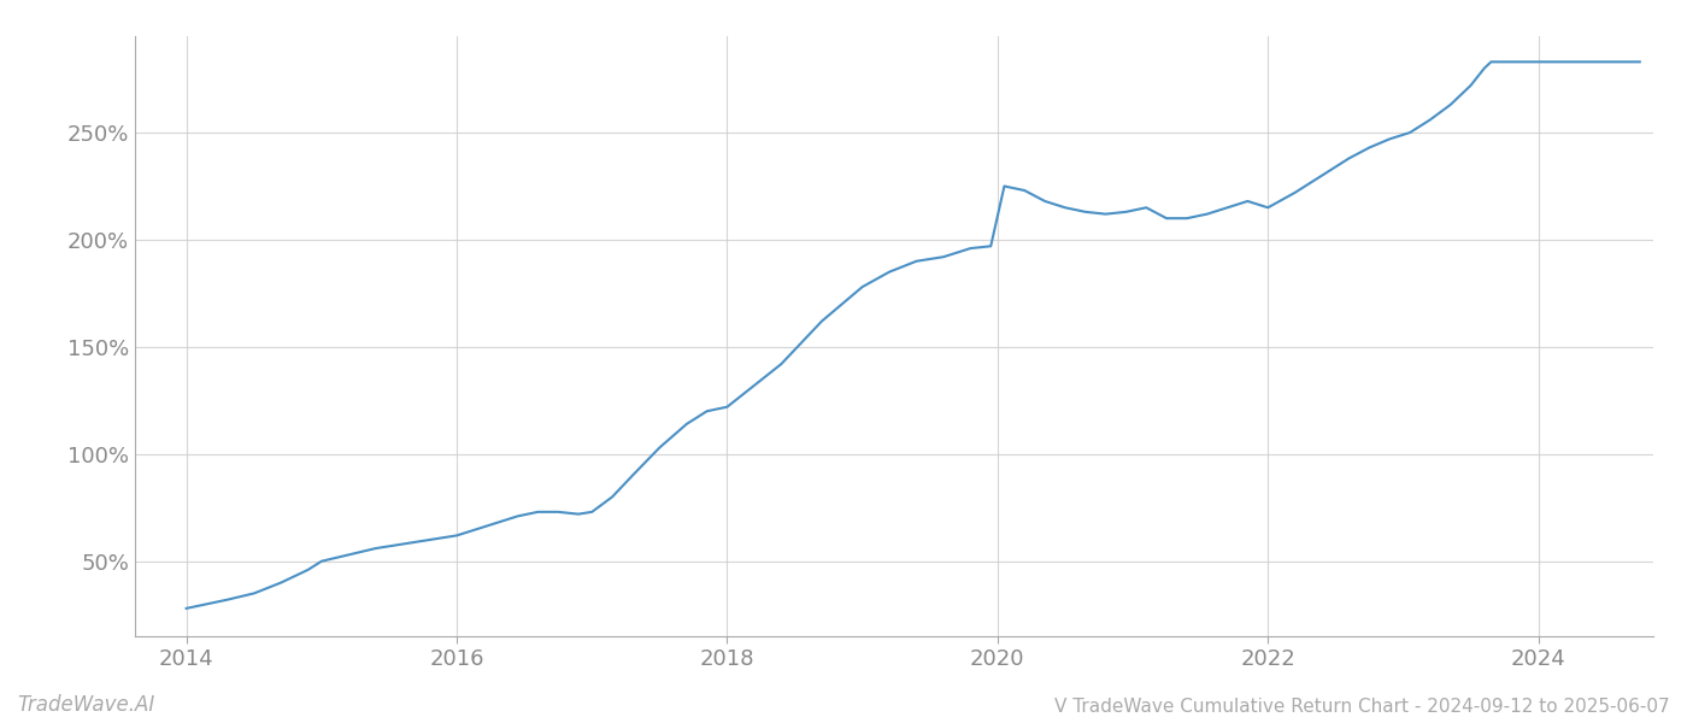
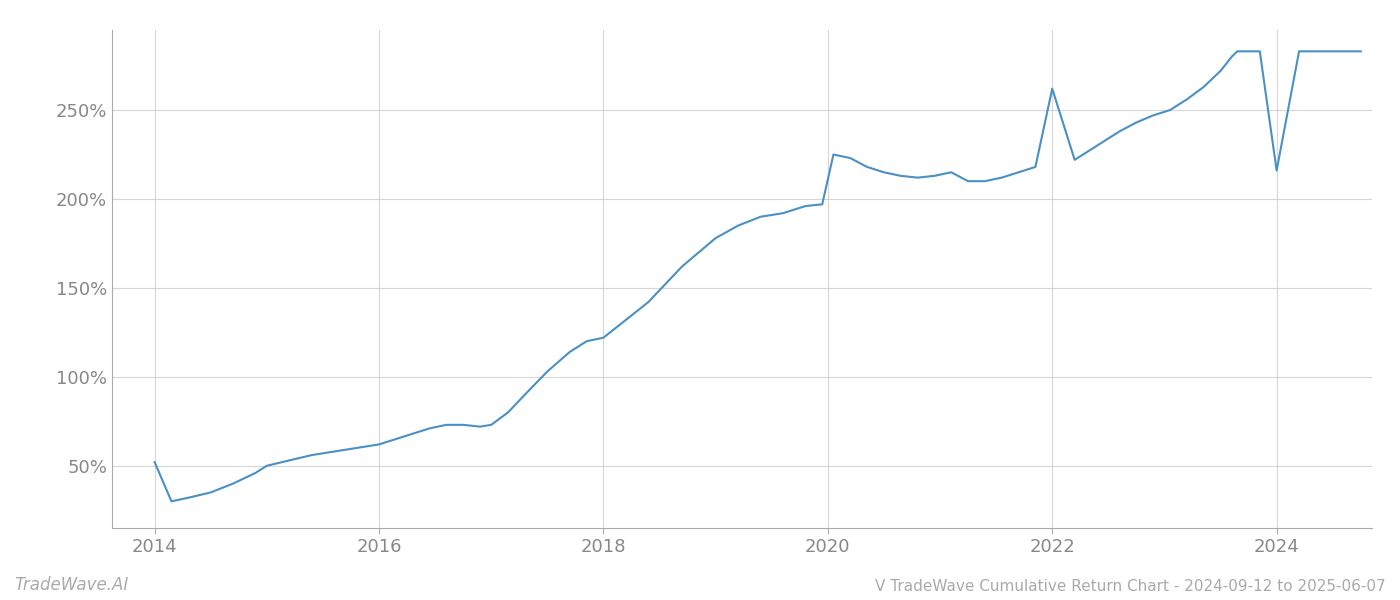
2014: 28% -> 52%
2022: 215% -> 262%
2024: 283% -> 216%
